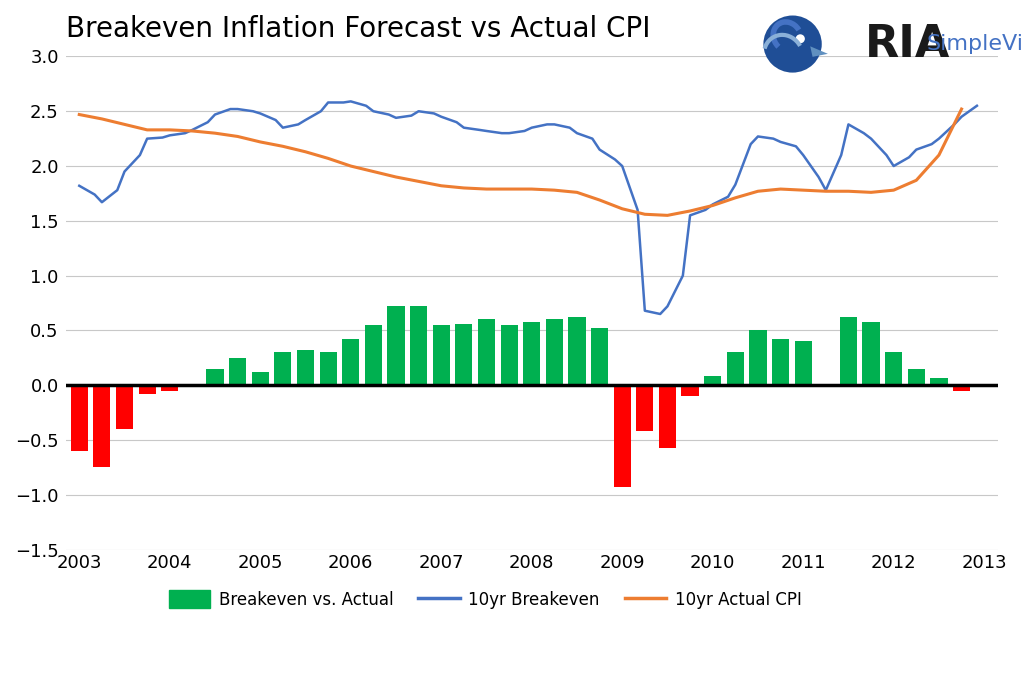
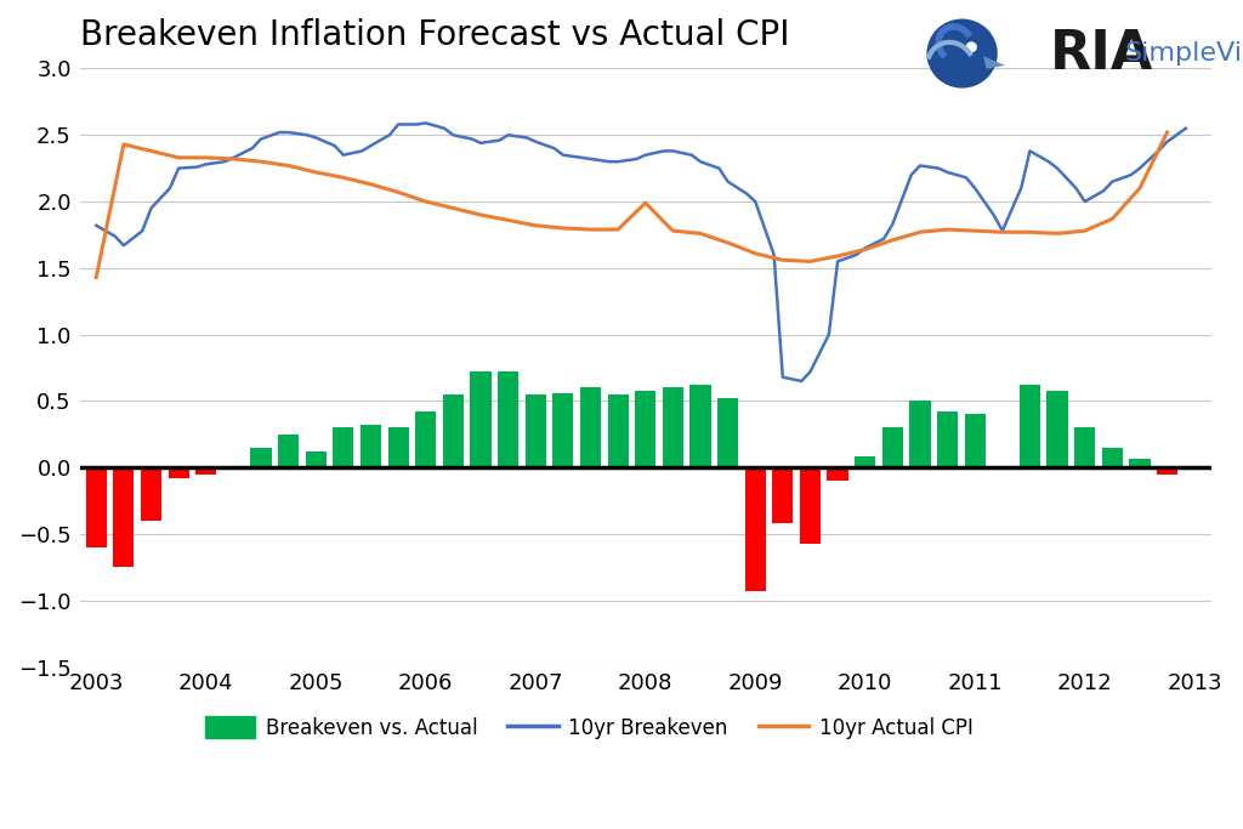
10yr Actual CPI/2003: 2.47 -> 1.43
10yr Actual CPI/2008: 1.79 -> 1.99
